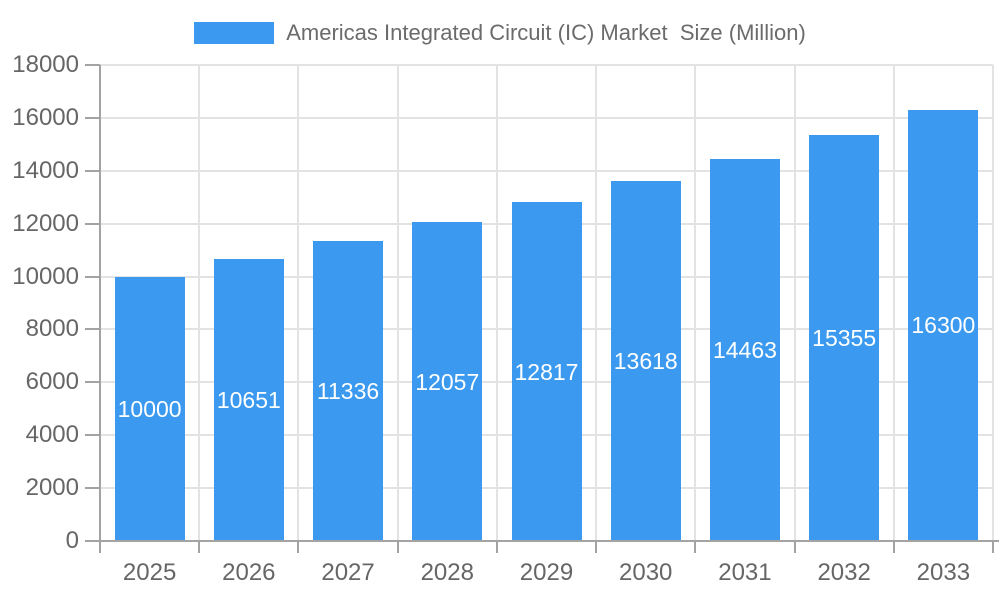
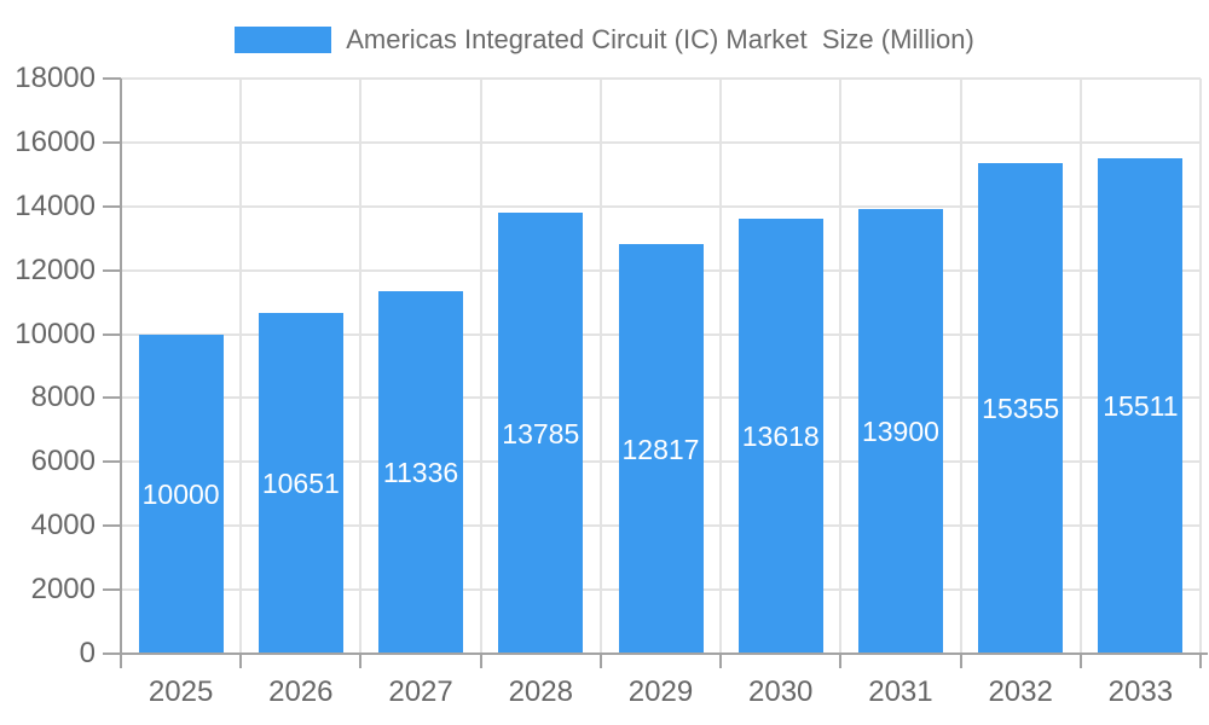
2028: 12057 -> 13785
2031: 14463 -> 13900
2033: 16300 -> 15511
